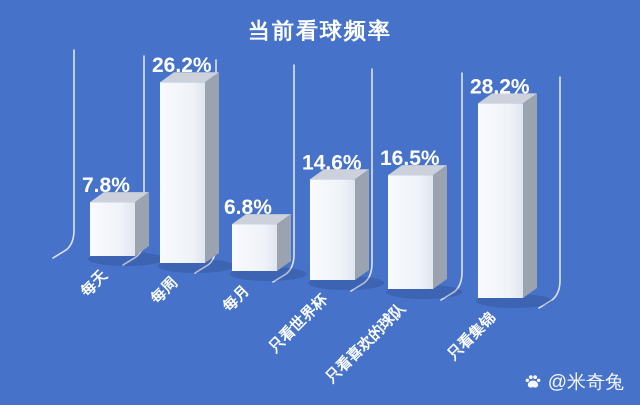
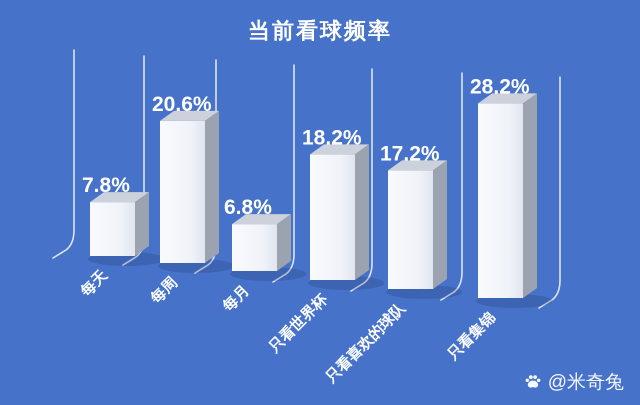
每周: 26.2% -> 20.6%
只看世界杯: 14.6% -> 18.2%
只看喜欢的球队: 16.5% -> 17.2%
